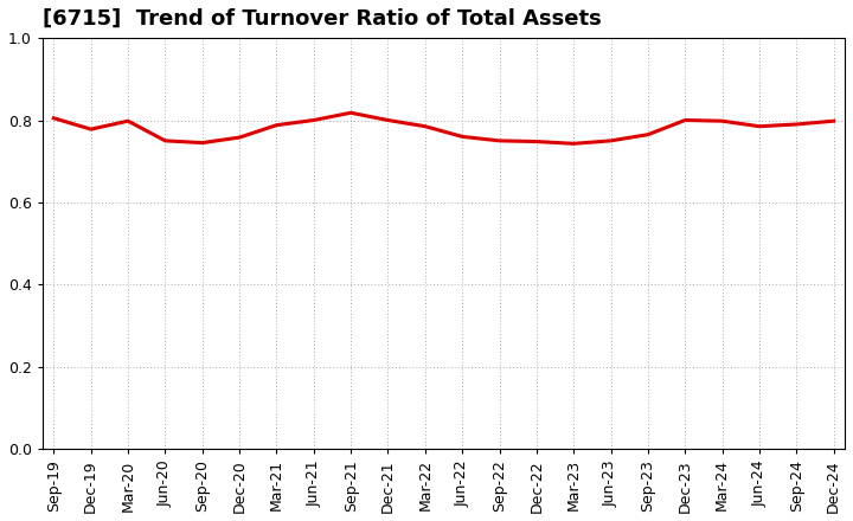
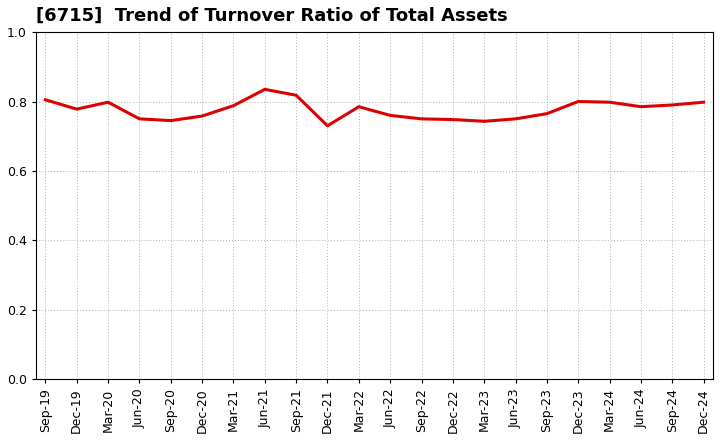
Jun-21: 0.800 -> 0.835
Dec-21: 0.800 -> 0.730
